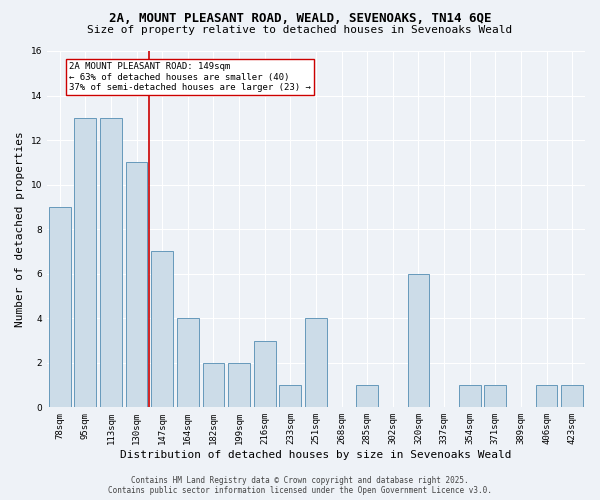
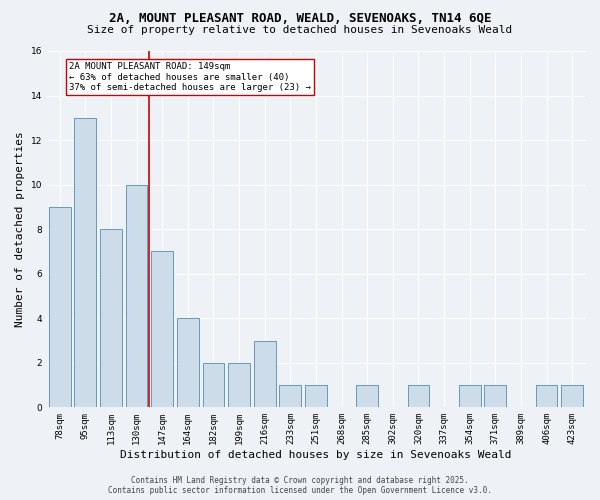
113sqm: 13 -> 8
130sqm: 11 -> 10
251sqm: 4 -> 1
320sqm: 6 -> 1
